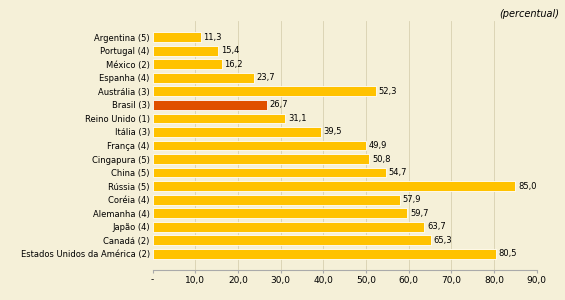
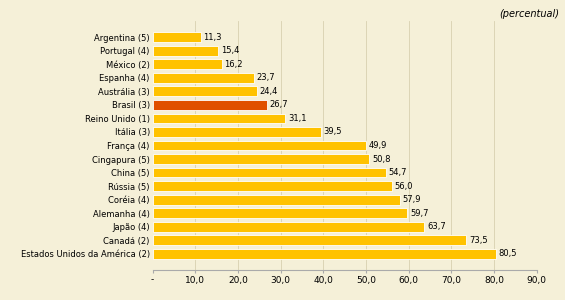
Austrália (3): 52,3 -> 24,4
Rússia (5): 85,0 -> 56,0
Canadá (2): 65,3 -> 73,5
